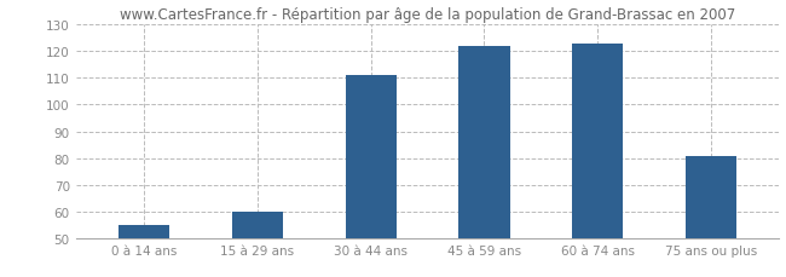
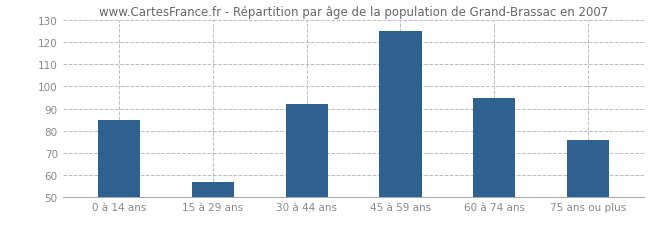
0 à 14 ans: 55 -> 85
15 à 29 ans: 60 -> 57
30 à 44 ans: 111 -> 92
45 à 59 ans: 122 -> 125
60 à 74 ans: 123 -> 95
75 ans ou plus: 81 -> 76
